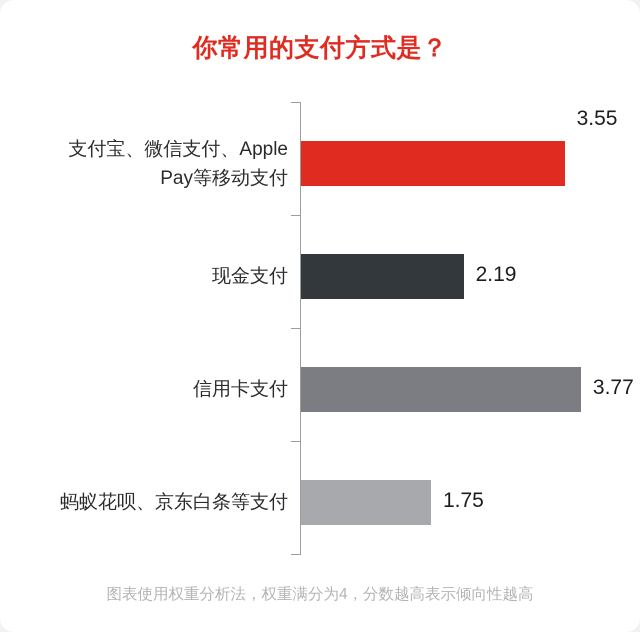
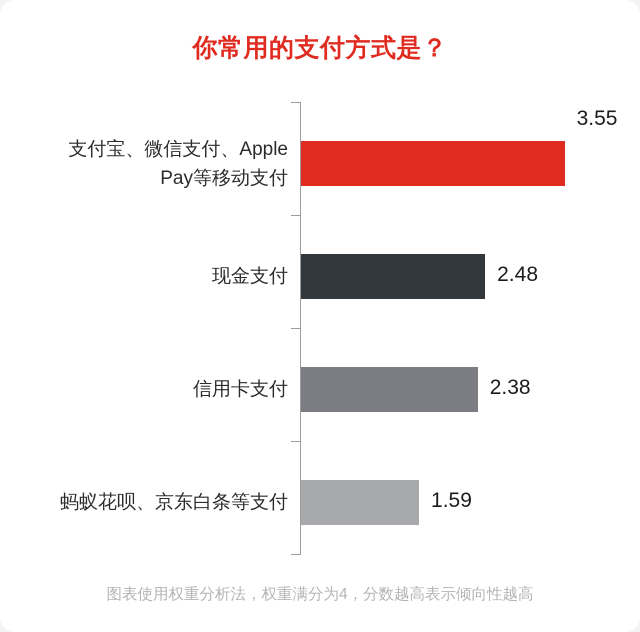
现金支付: 2.19 -> 2.48
信用卡支付: 3.77 -> 2.38
蚂蚁花呗、京东白条等支付: 1.75 -> 1.59
